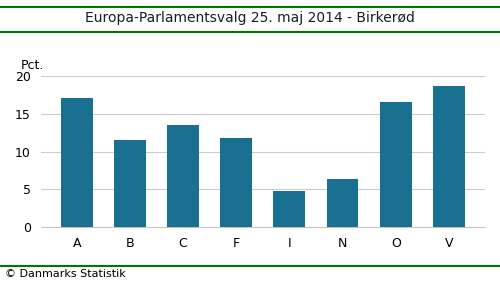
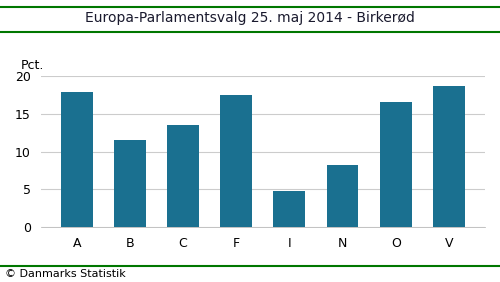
A: 17.0 -> 17.8
F: 11.8 -> 17.4
N: 6.4 -> 8.2
